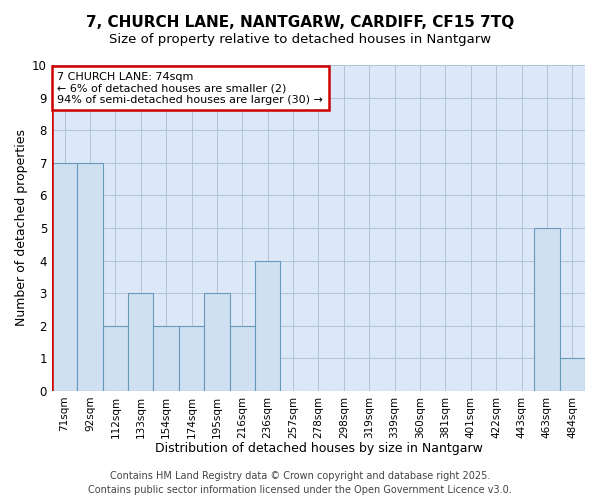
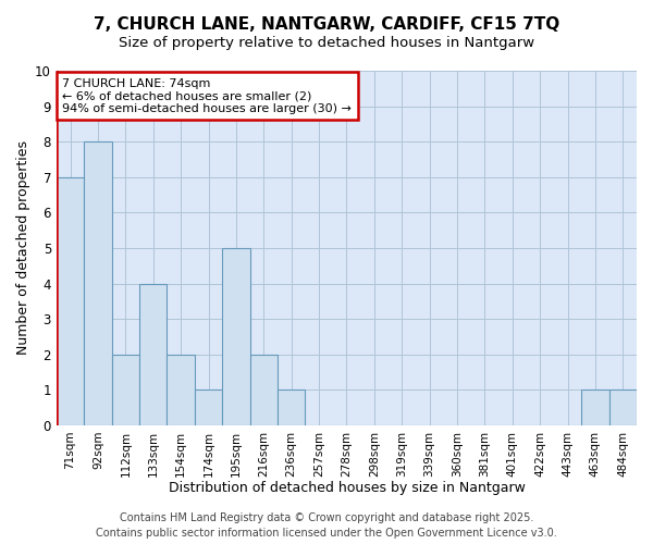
92sqm: 7 -> 8
133sqm: 3 -> 4
174sqm: 2 -> 1
195sqm: 3 -> 5
236sqm: 4 -> 1
463sqm: 5 -> 1
